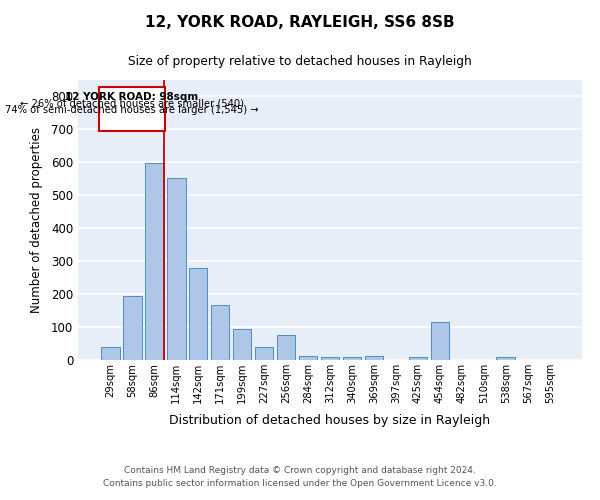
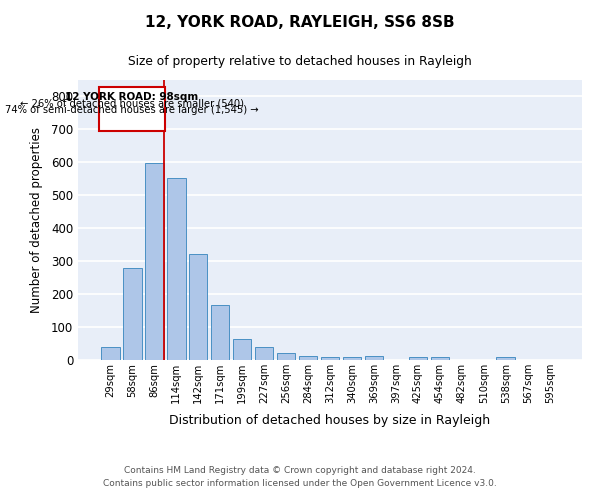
58sqm: 195 -> 280
142sqm: 280 -> 322
199sqm: 95 -> 65
256sqm: 75 -> 20
454sqm: 115 -> 9
